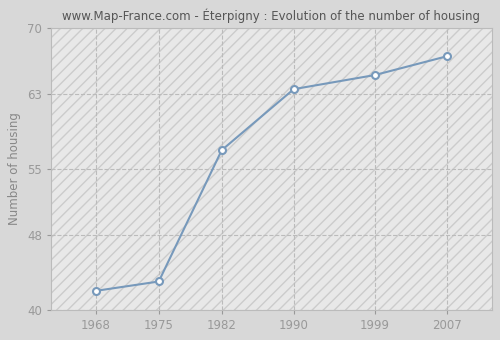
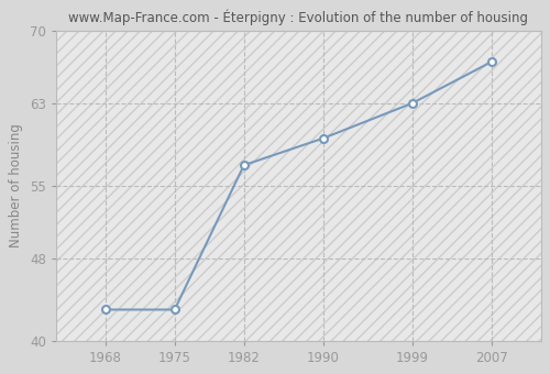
1968: 42.0 -> 43.0
1990: 63.5 -> 59.6
1999: 65.0 -> 63.0
